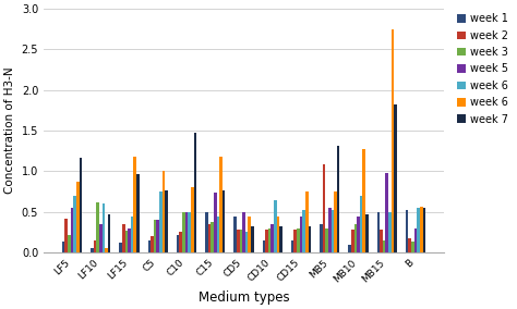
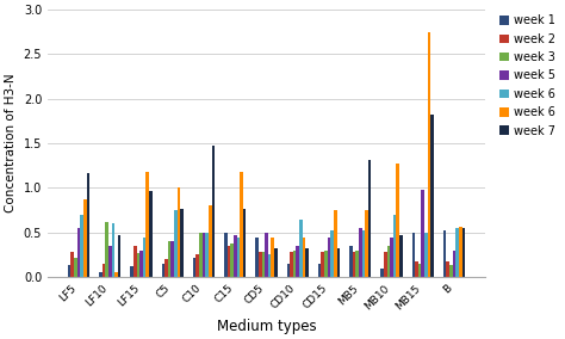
week 2/LF5: 0.42 -> 0.28
week 5/C15: 0.74 -> 0.47
week 2/MB5: 1.08 -> 0.28
week 2/MB15: 0.28 -> 0.18
